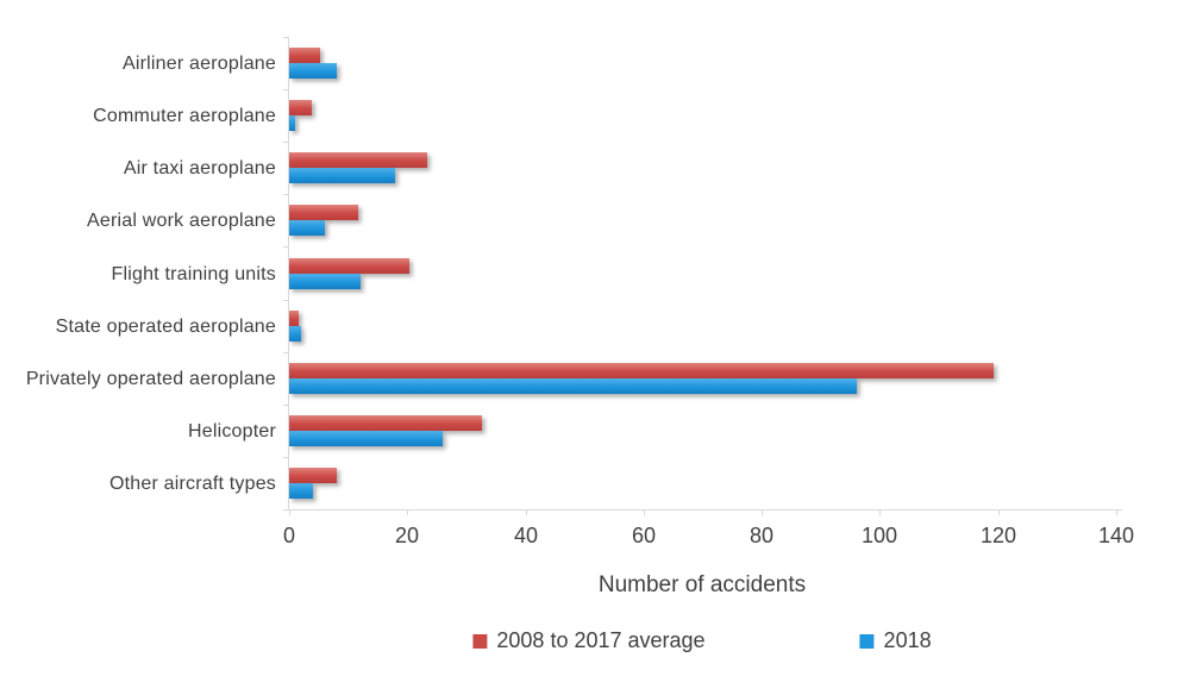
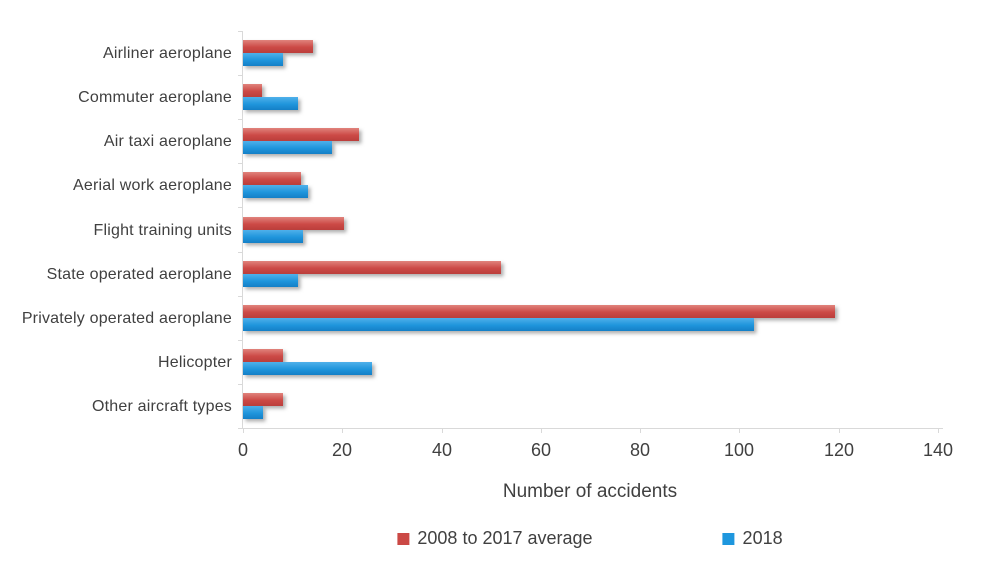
2008 to 2017 average/Airliner aeroplane: 5 -> 14
2018/Commuter aeroplane: 1 -> 11
2018/Aerial work aeroplane: 6 -> 13
2008 to 2017 average/State operated aeroplane: 2 -> 52
2018/State operated aeroplane: 2 -> 11
2018/Privately operated aeroplane: 96 -> 103
2008 to 2017 average/Helicopter: 33 -> 8
